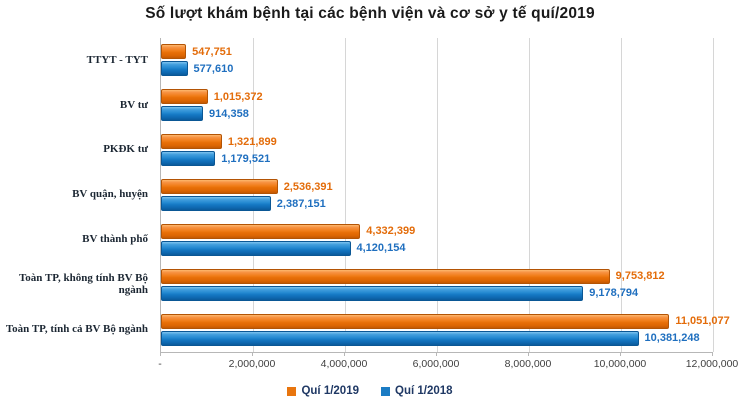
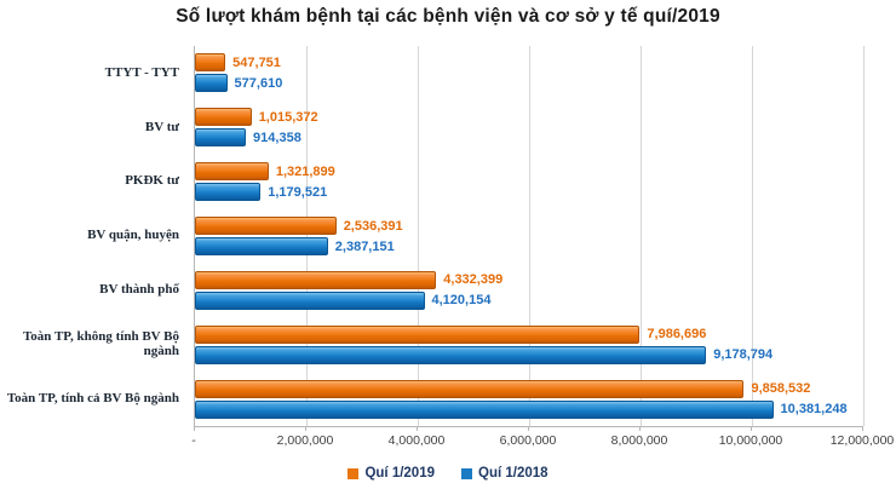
Quí 1/2019/Toàn TP, không tính BV Bộ ngành: 9,753,812 -> 7,986,696
Quí 1/2019/Toàn TP, tính cả BV Bộ ngành: 11,051,077 -> 9,858,532
